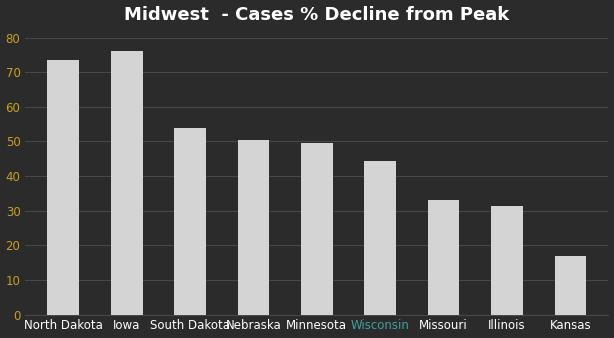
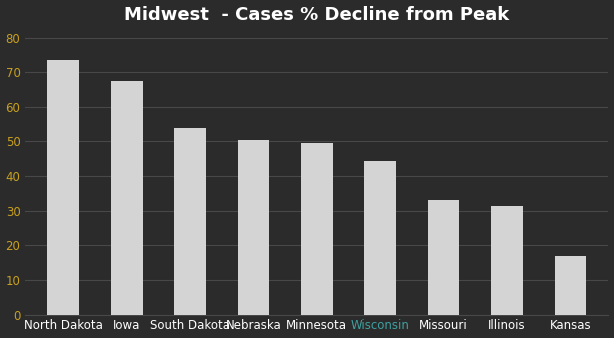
Iowa: 76.0 -> 67.5
